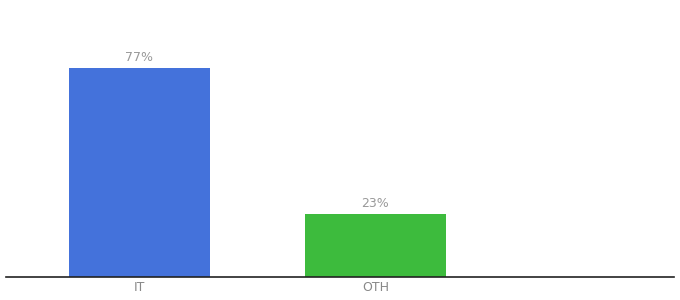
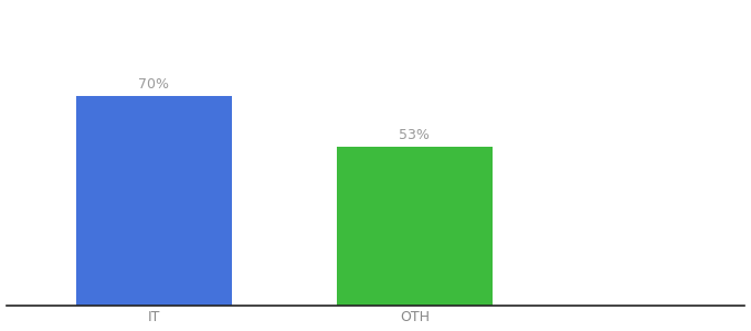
IT: 77% -> 70%
OTH: 23% -> 53%
